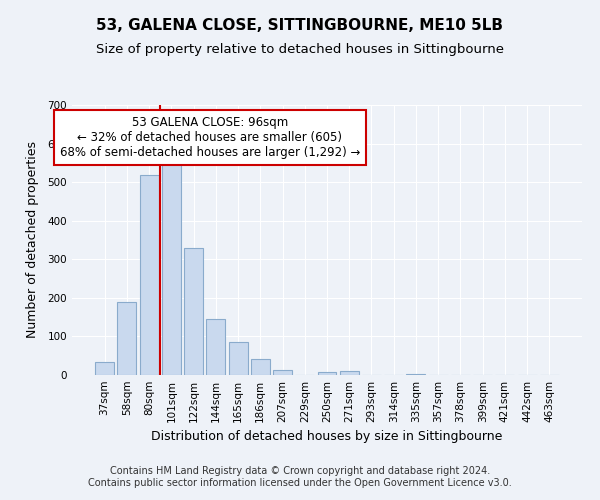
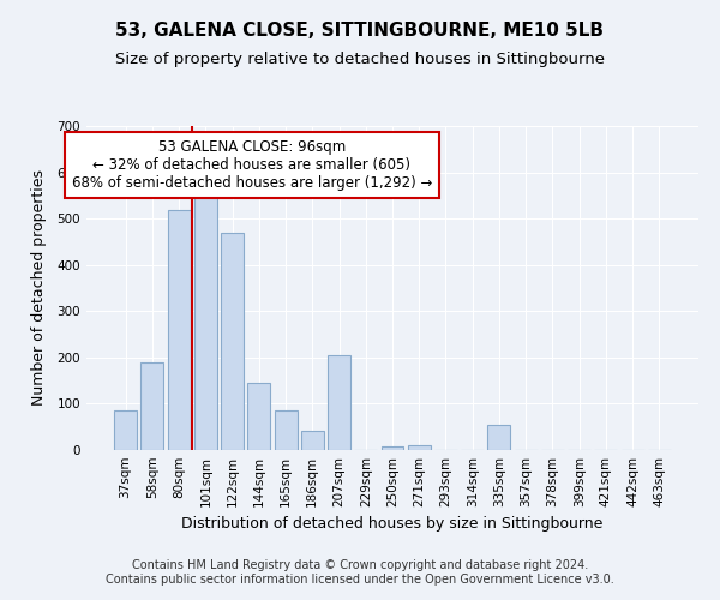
37sqm: 33 -> 85
122sqm: 328 -> 470
207sqm: 14 -> 205
335sqm: 3 -> 55
